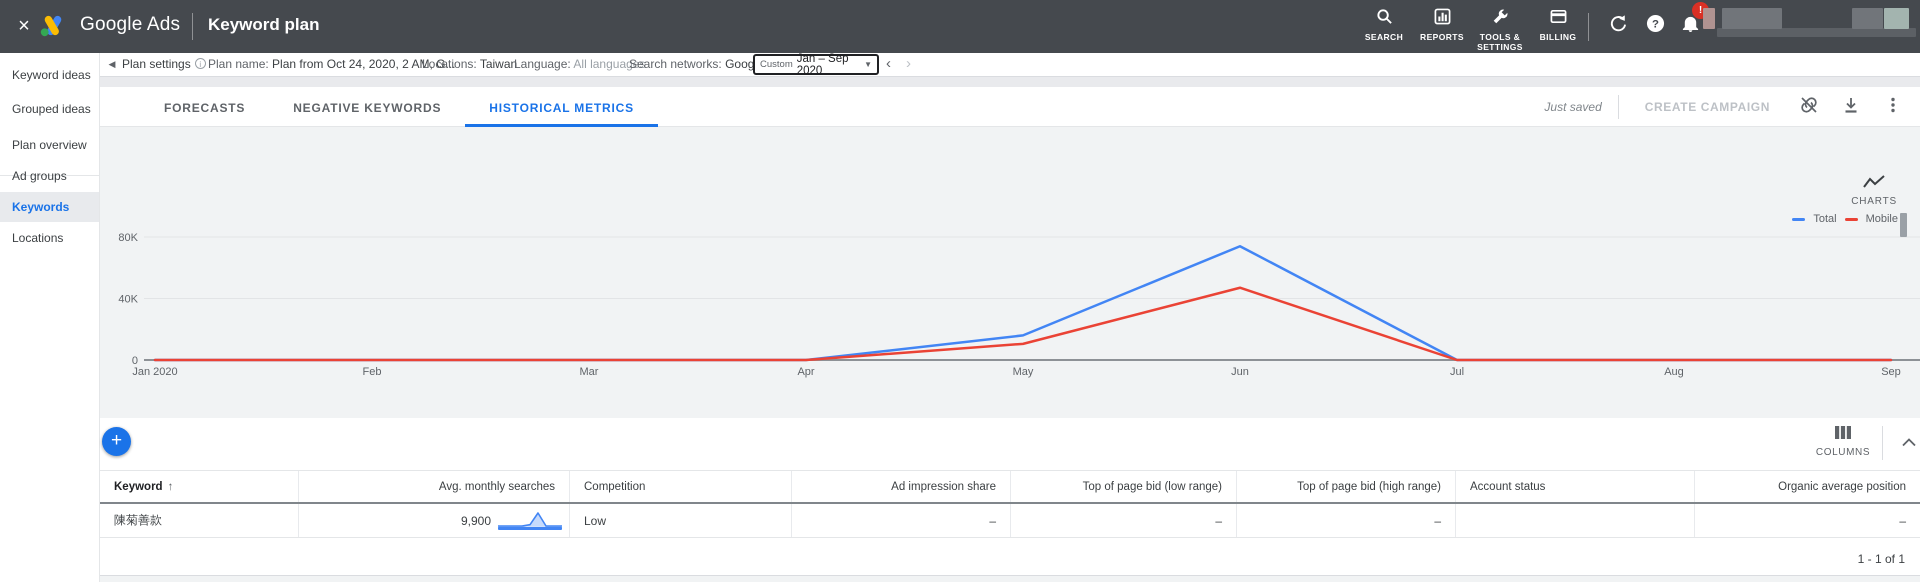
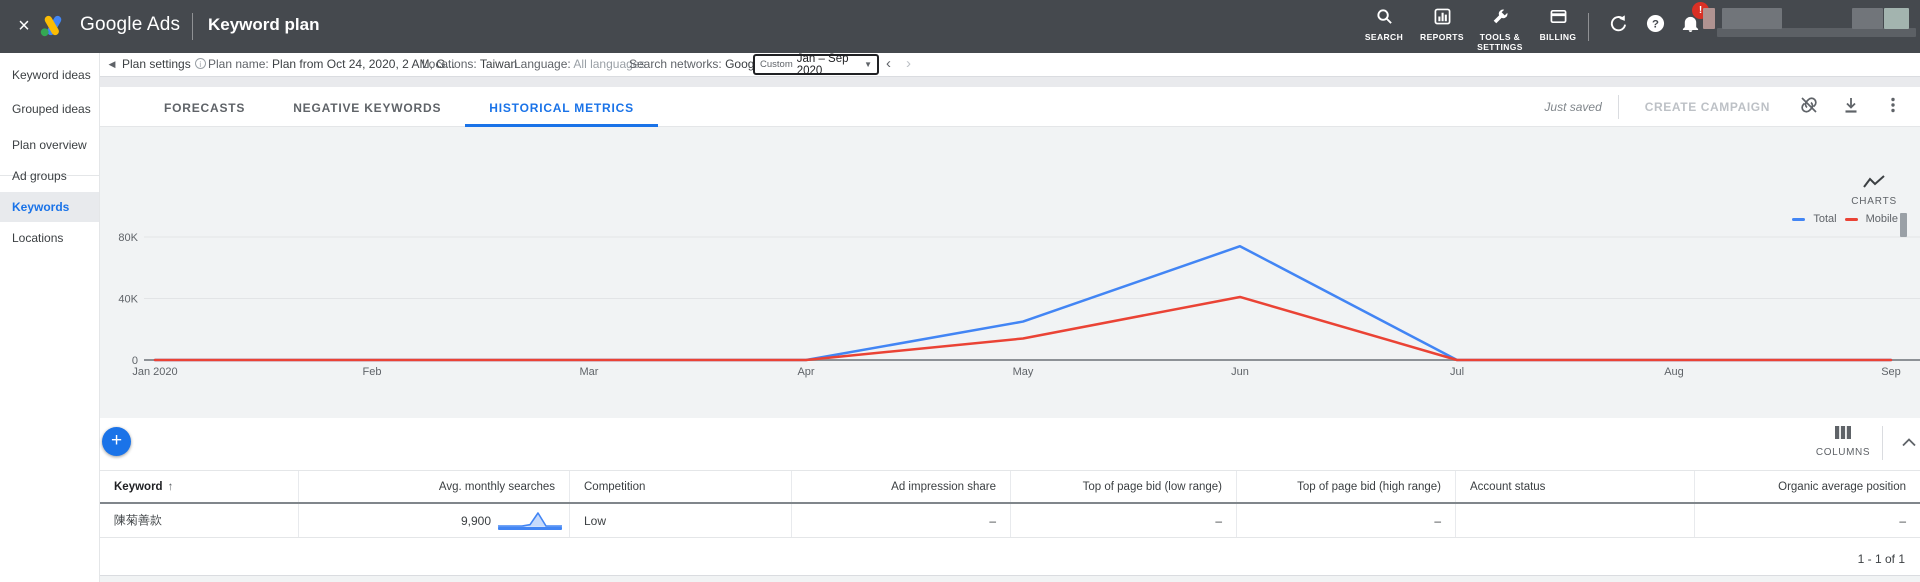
Total/May: 16K -> 25K
Mobile/May: 10K -> 14K
Mobile/Jun: 47K -> 41K
